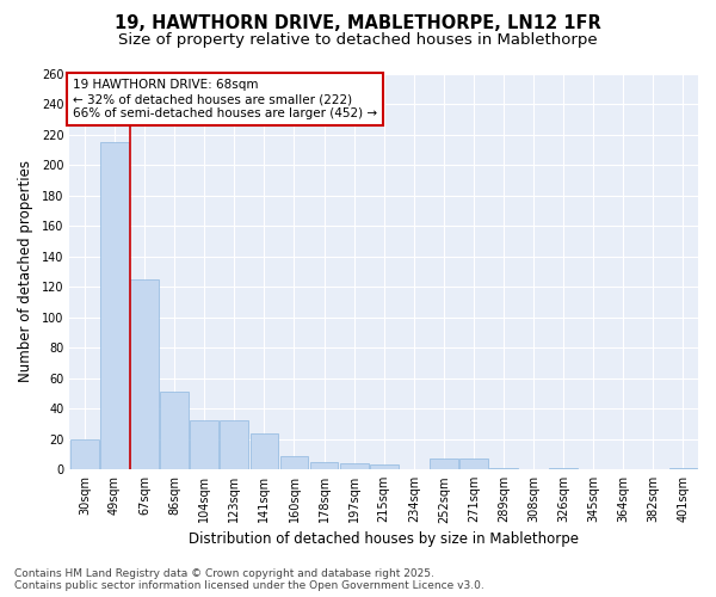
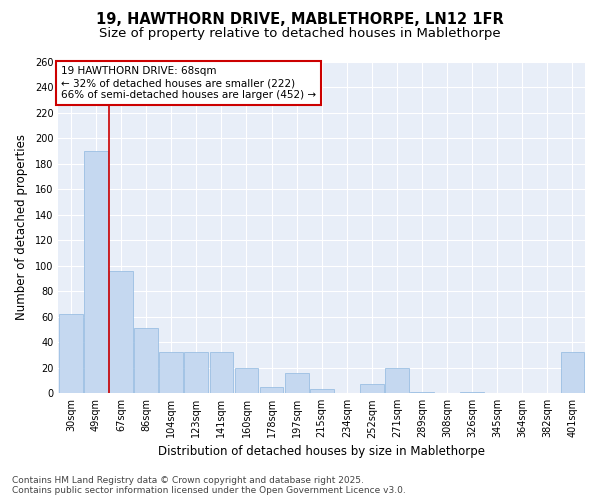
30sqm: 20 -> 62
49sqm: 215 -> 190
67sqm: 125 -> 96
141sqm: 24 -> 32
160sqm: 9 -> 20
197sqm: 4 -> 16
271sqm: 7 -> 20
401sqm: 1 -> 32
